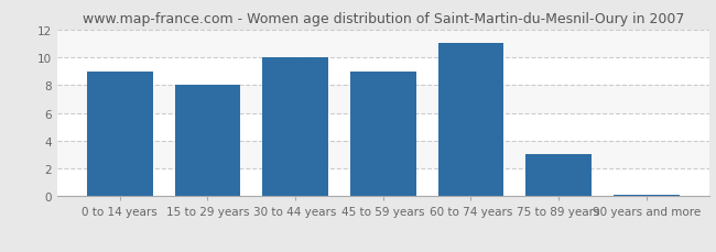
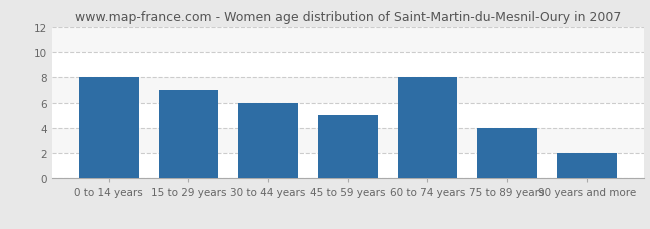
0 to 14 years: 9.0 -> 8.0
15 to 29 years: 8.0 -> 7.0
30 to 44 years: 10.0 -> 6.0
45 to 59 years: 9.0 -> 5.0
60 to 74 years: 11.0 -> 8.0
75 to 89 years: 3.0 -> 4.0
90 years and more: 0.1 -> 2.0
